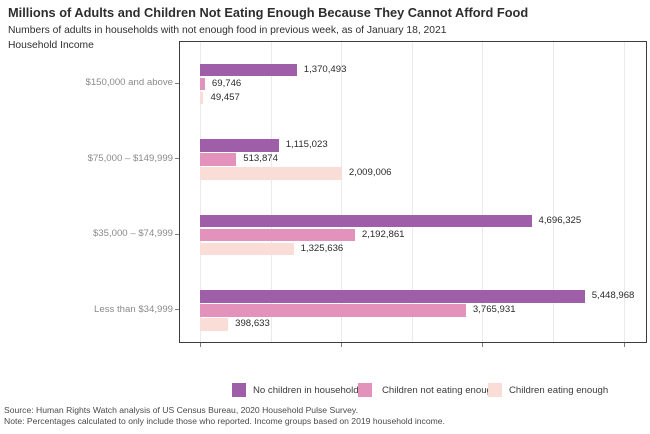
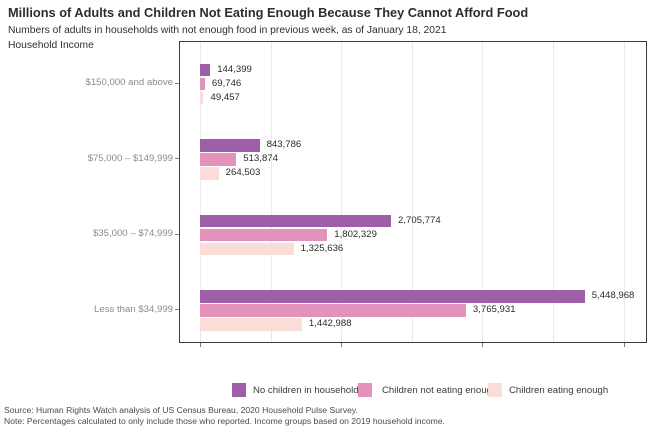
No children in household/$150,000 and above: 1,370,493 -> 144,399
No children in household/$75,000 – $149,999: 1,115,023 -> 843,786
Children eating enough/$75,000 – $149,999: 2,009,006 -> 264,503
No children in household/$35,000 – $74,999: 4,696,325 -> 2,705,774
Children not eating enough/$35,000 – $74,999: 2,192,861 -> 1,802,329
Children eating enough/Less than $34,999: 398,633 -> 1,442,988
